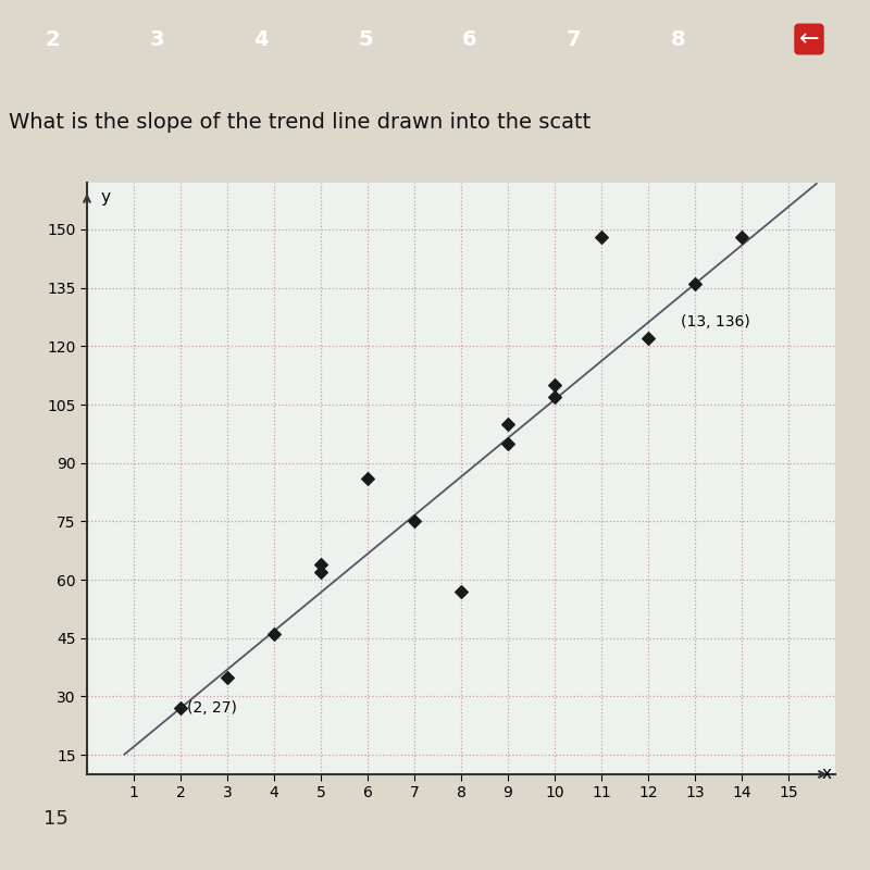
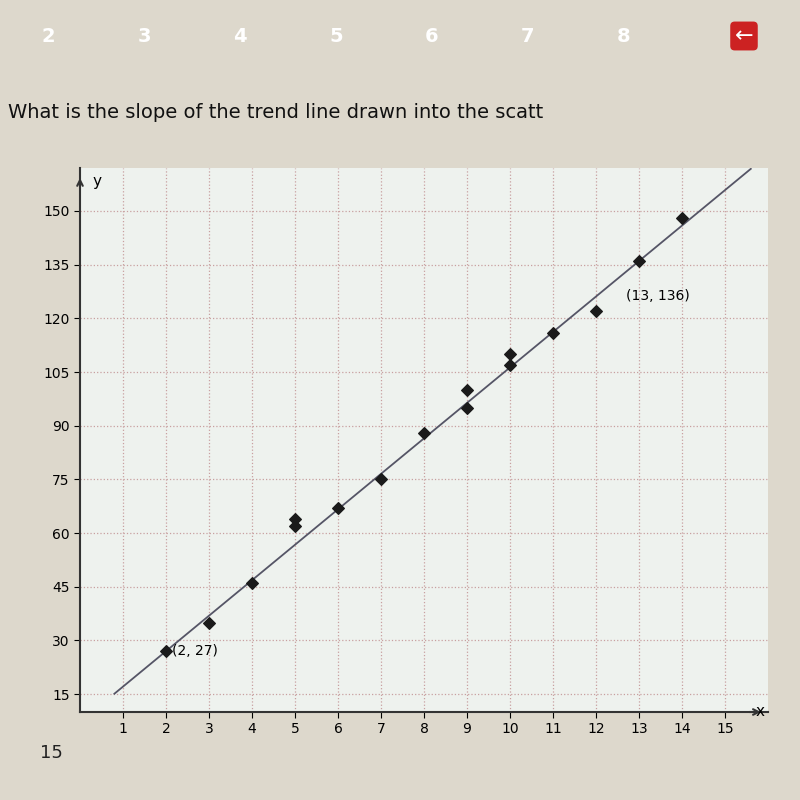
6: 86 -> 67
8: 57 -> 88
11: 148 -> 116
